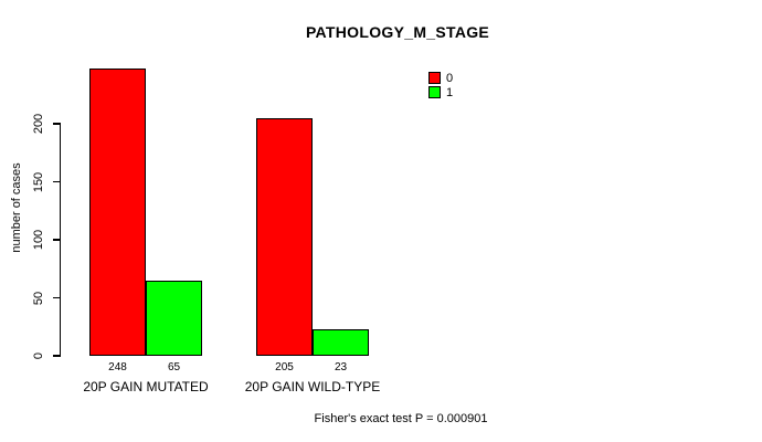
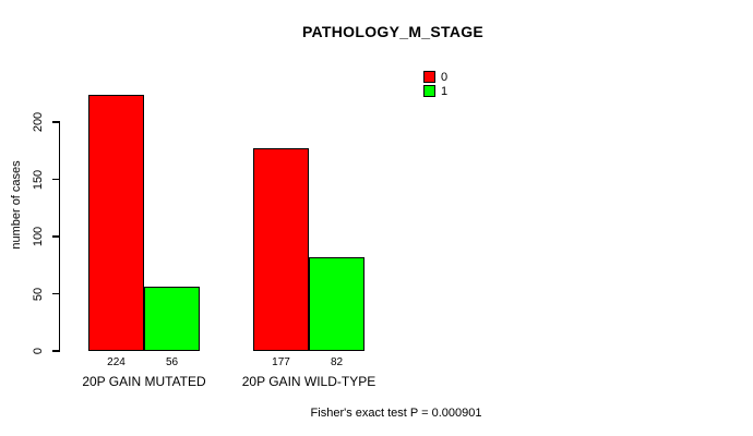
0/20P GAIN MUTATED: 248 -> 224
1/20P GAIN MUTATED: 65 -> 56
0/20P GAIN WILD-TYPE: 205 -> 177
1/20P GAIN WILD-TYPE: 23 -> 82
